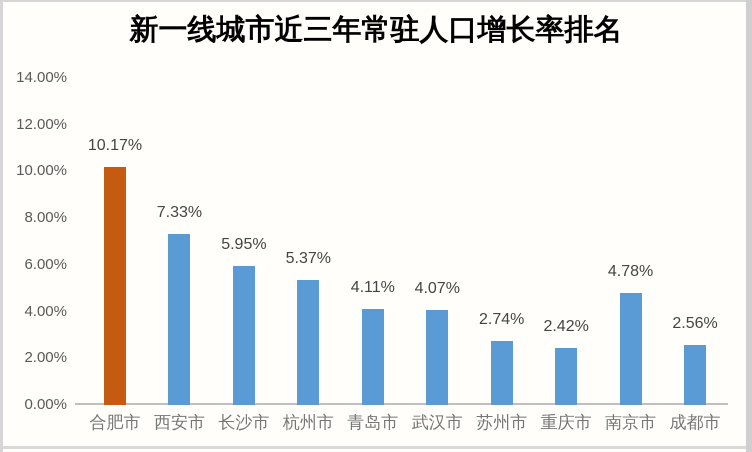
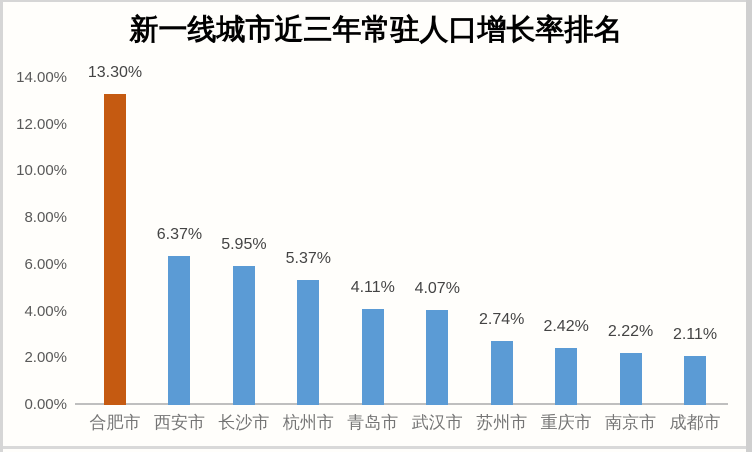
合肥市: 10.17% -> 13.30%
西安市: 7.33% -> 6.37%
南京市: 4.78% -> 2.22%
成都市: 2.56% -> 2.11%
